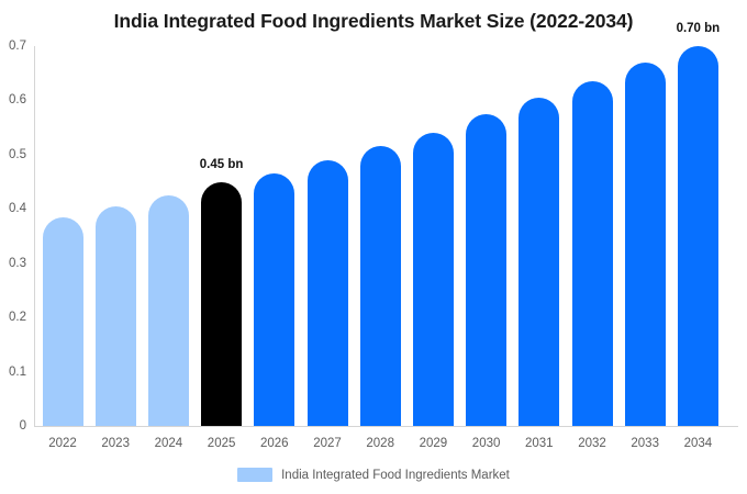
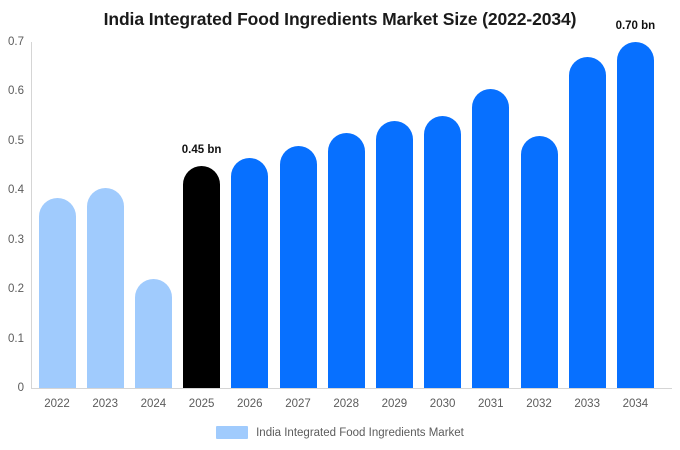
2024: 0.42 -> 0.22
2030: 0.57 -> 0.55
2032: 0.64 -> 0.51
